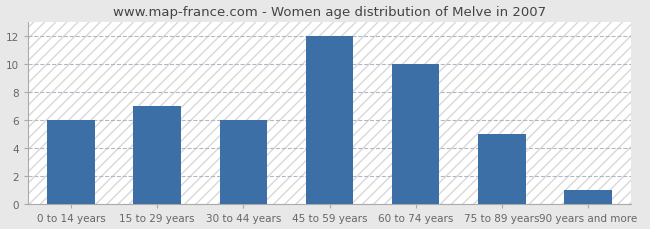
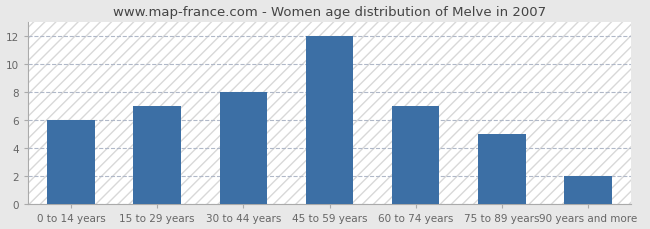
30 to 44 years: 6 -> 8
60 to 74 years: 10 -> 7
90 years and more: 1 -> 2
